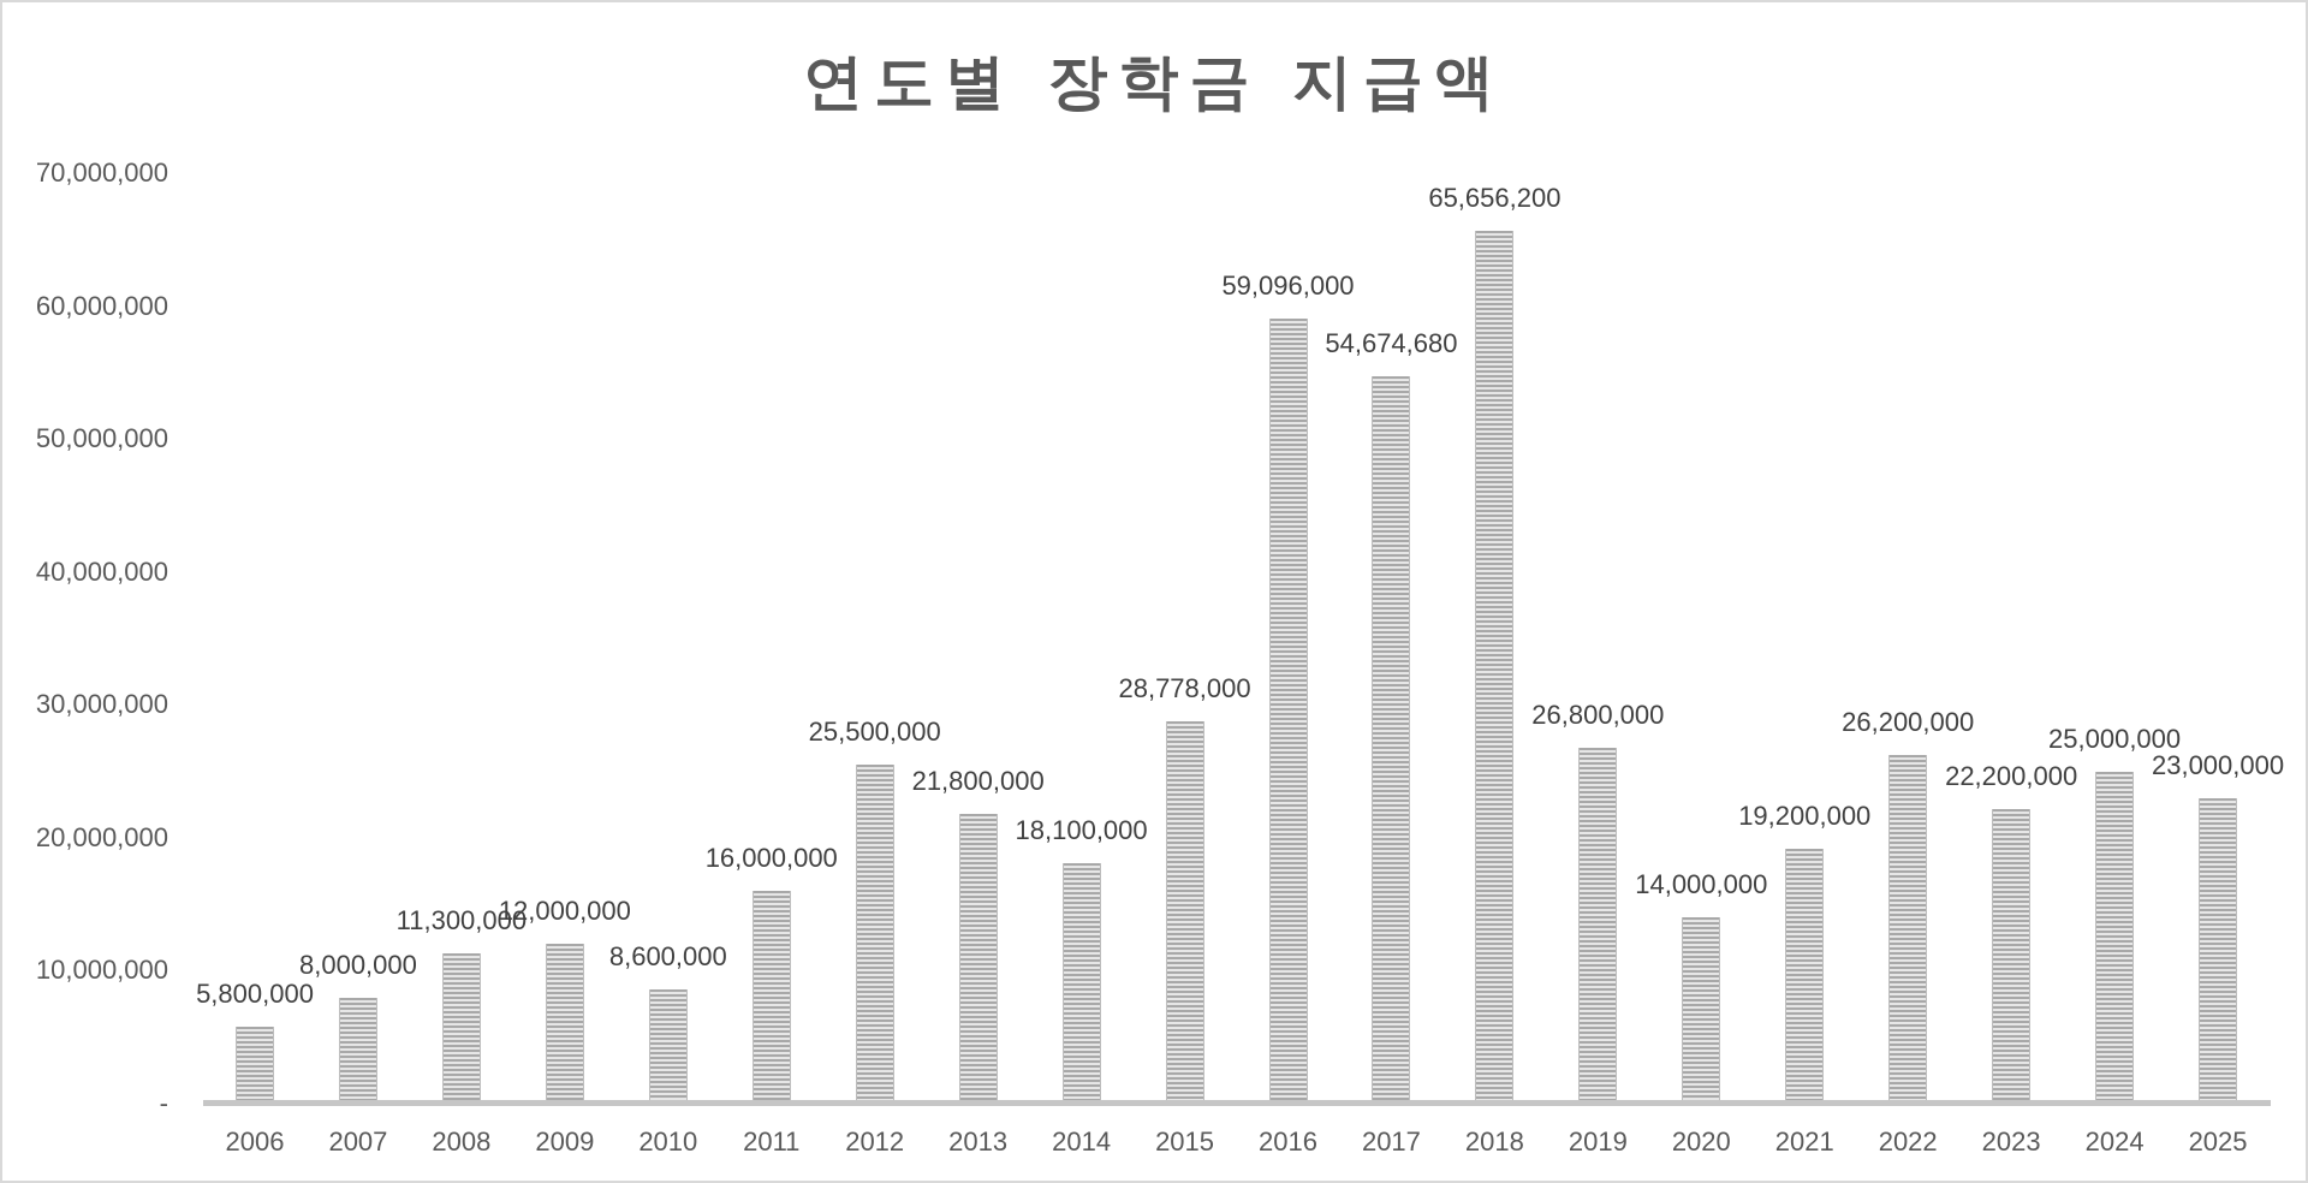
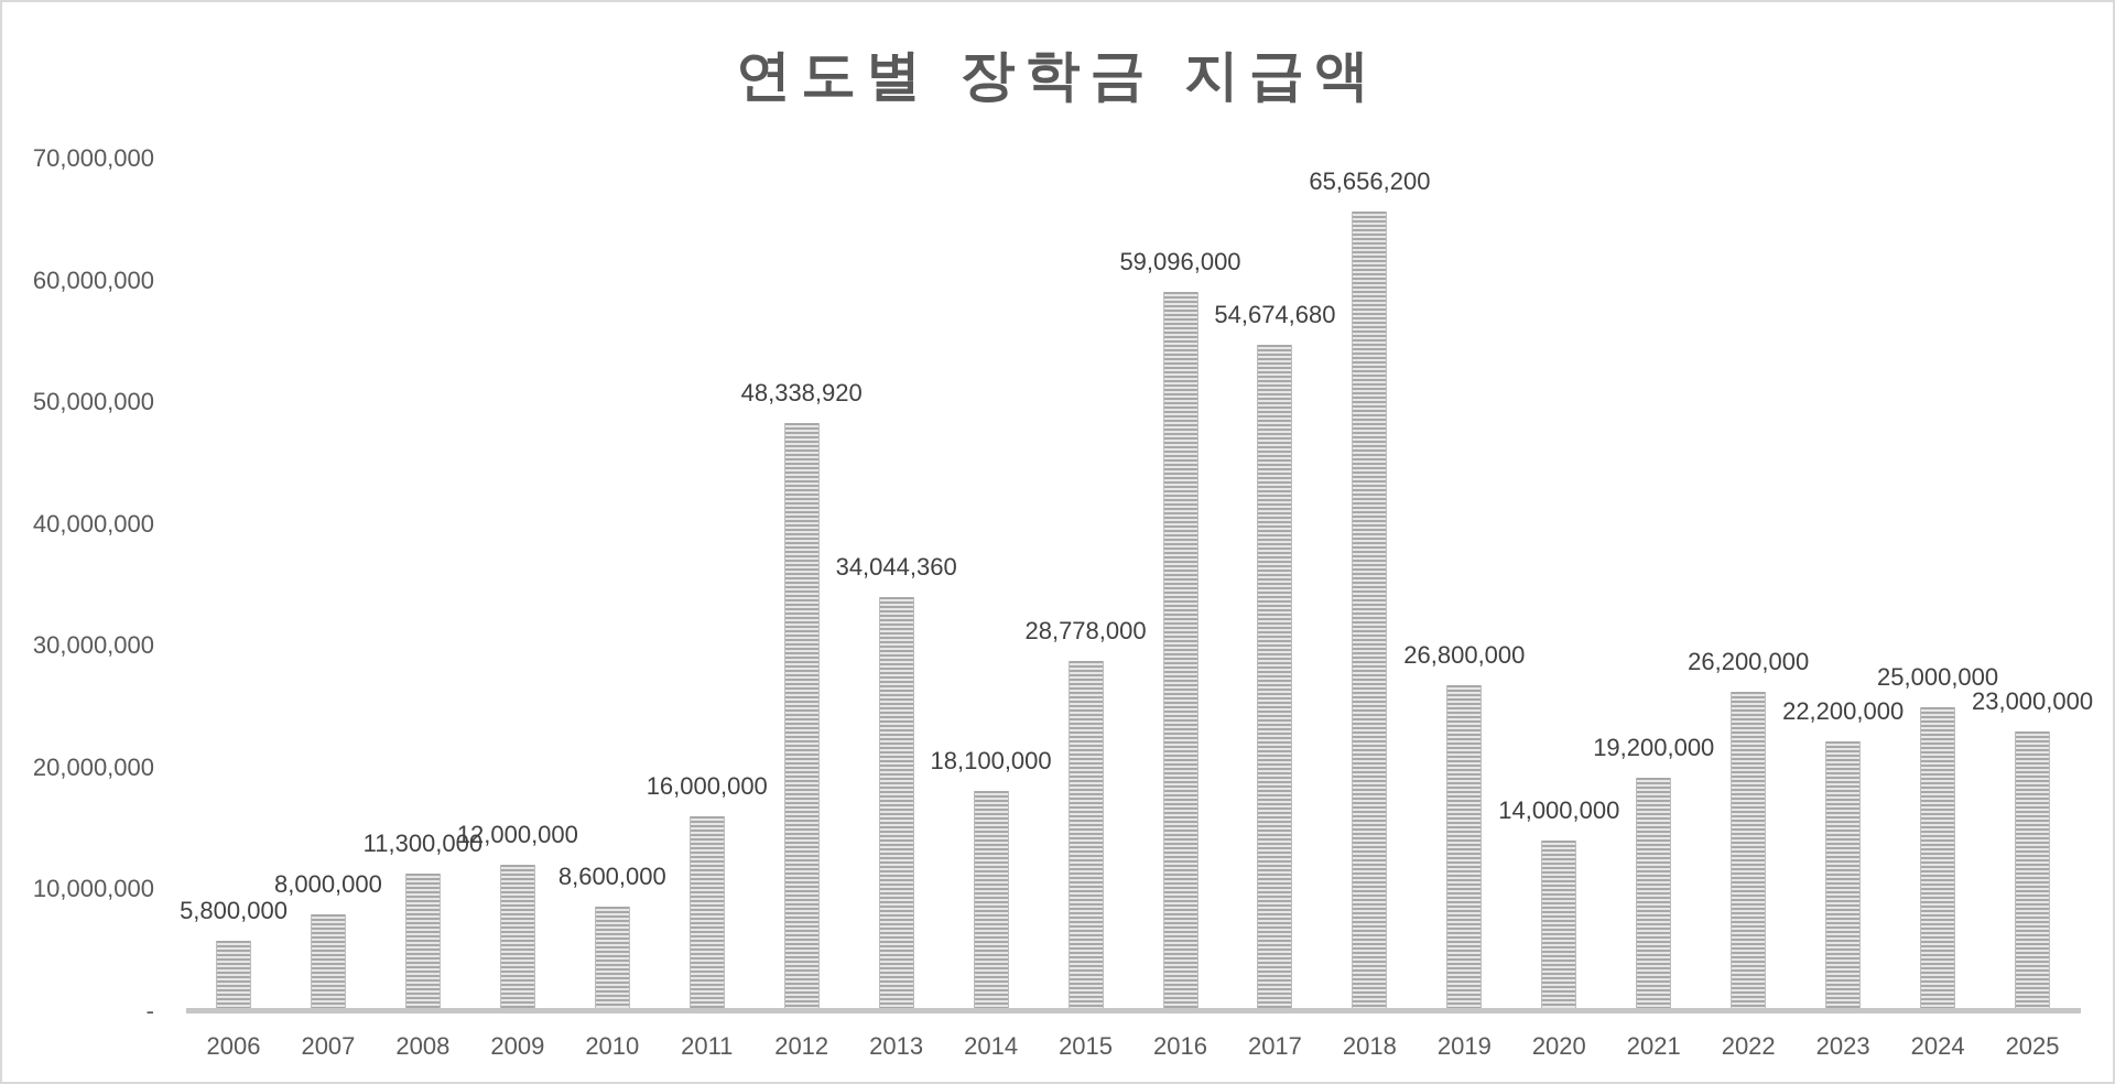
2012: 25,500,000 -> 48,338,920
2013: 21,800,000 -> 34,044,360
